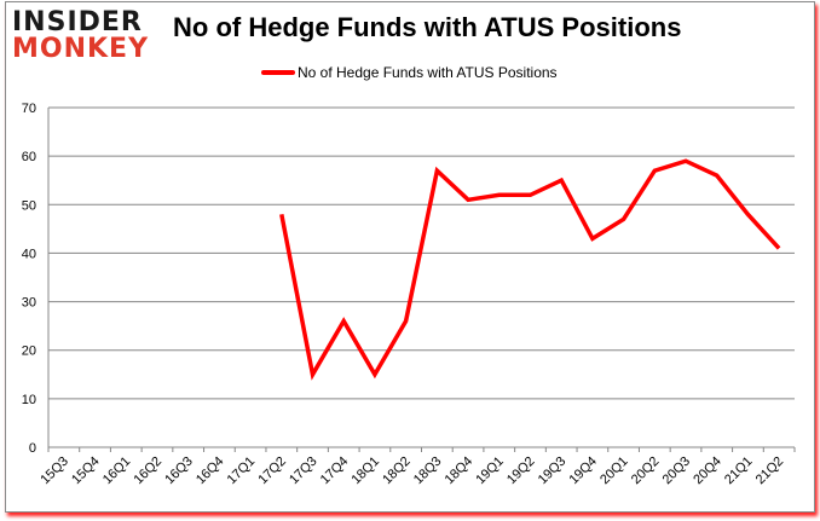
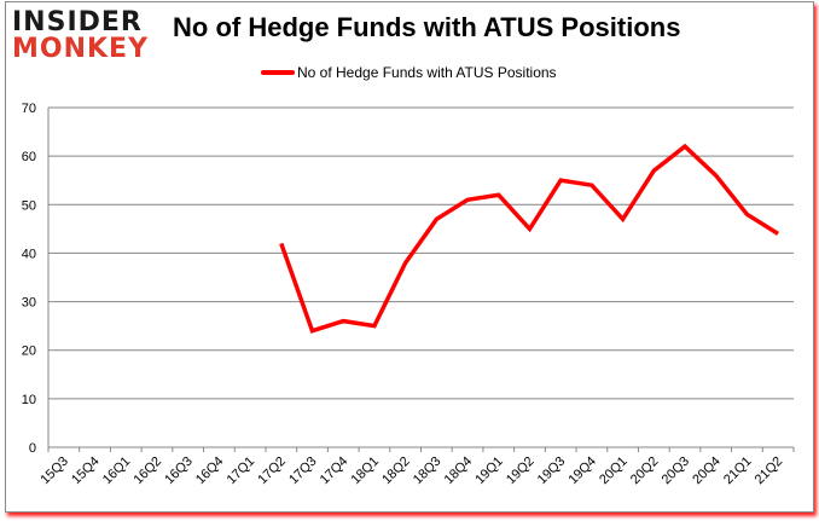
17Q2: 48 -> 42
17Q3: 15 -> 24
18Q1: 15 -> 25
18Q2: 26 -> 38
18Q3: 57 -> 47
19Q2: 52 -> 45
19Q4: 43 -> 54
20Q3: 59 -> 62
21Q2: 41 -> 44
